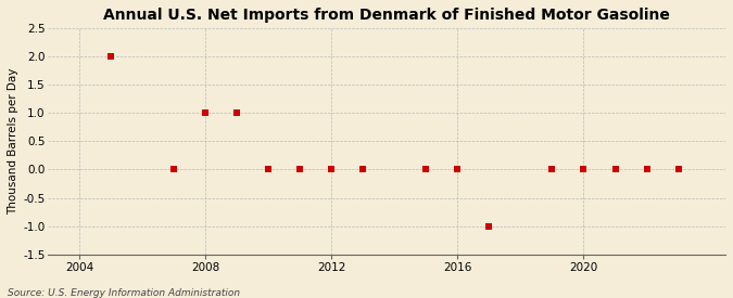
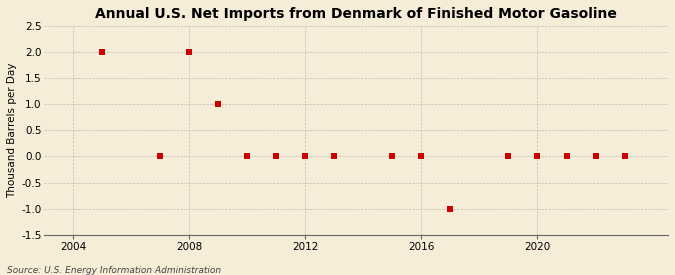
2008: 1 -> 2
